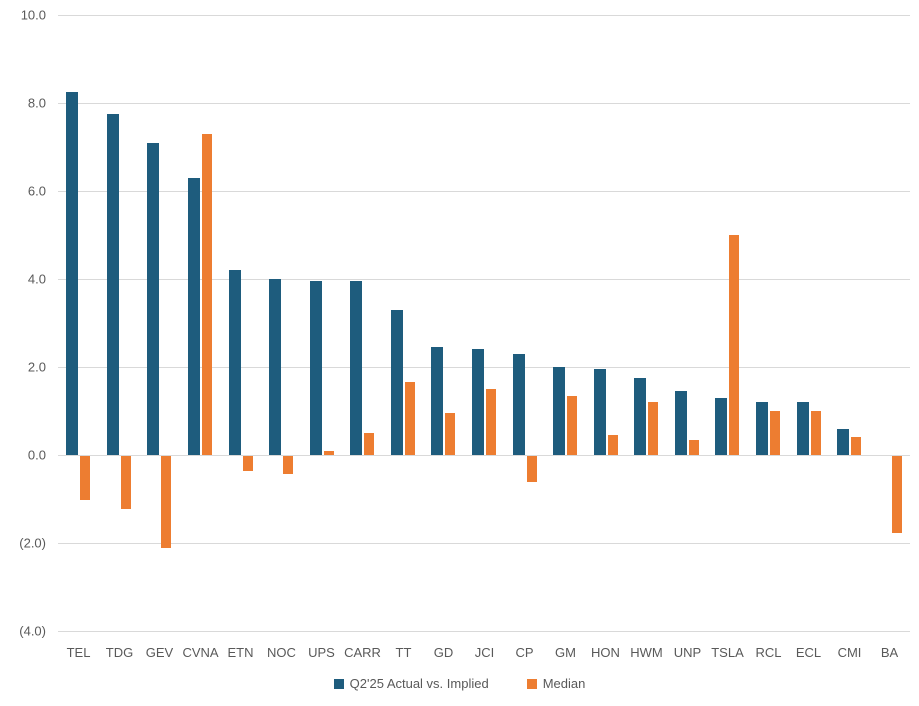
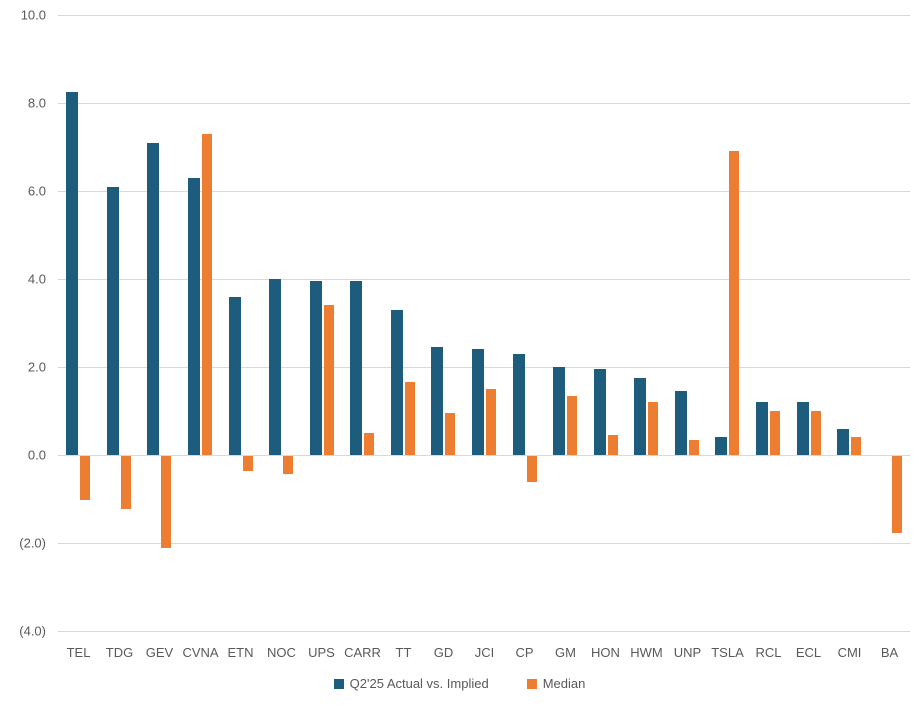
Q2'25 Actual vs. Implied/TDG: 7.8 -> 6.1
Q2'25 Actual vs. Implied/ETN: 4.2 -> 3.6
Median/UPS: 0.1 -> 3.4
Q2'25 Actual vs. Implied/TSLA: 1.3 -> 0.4
Median/TSLA: 5.0 -> 6.9
